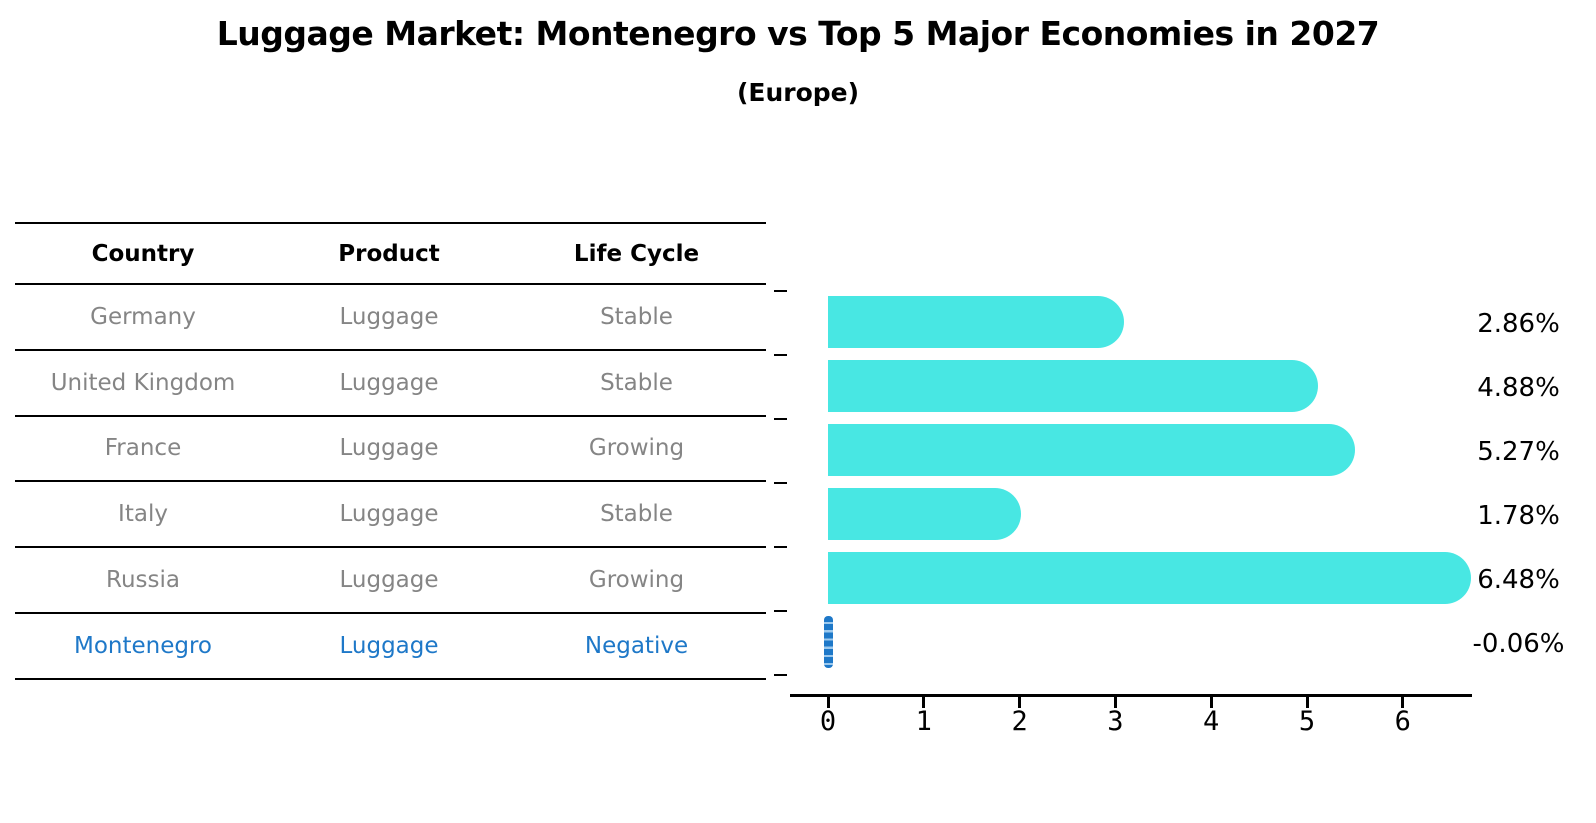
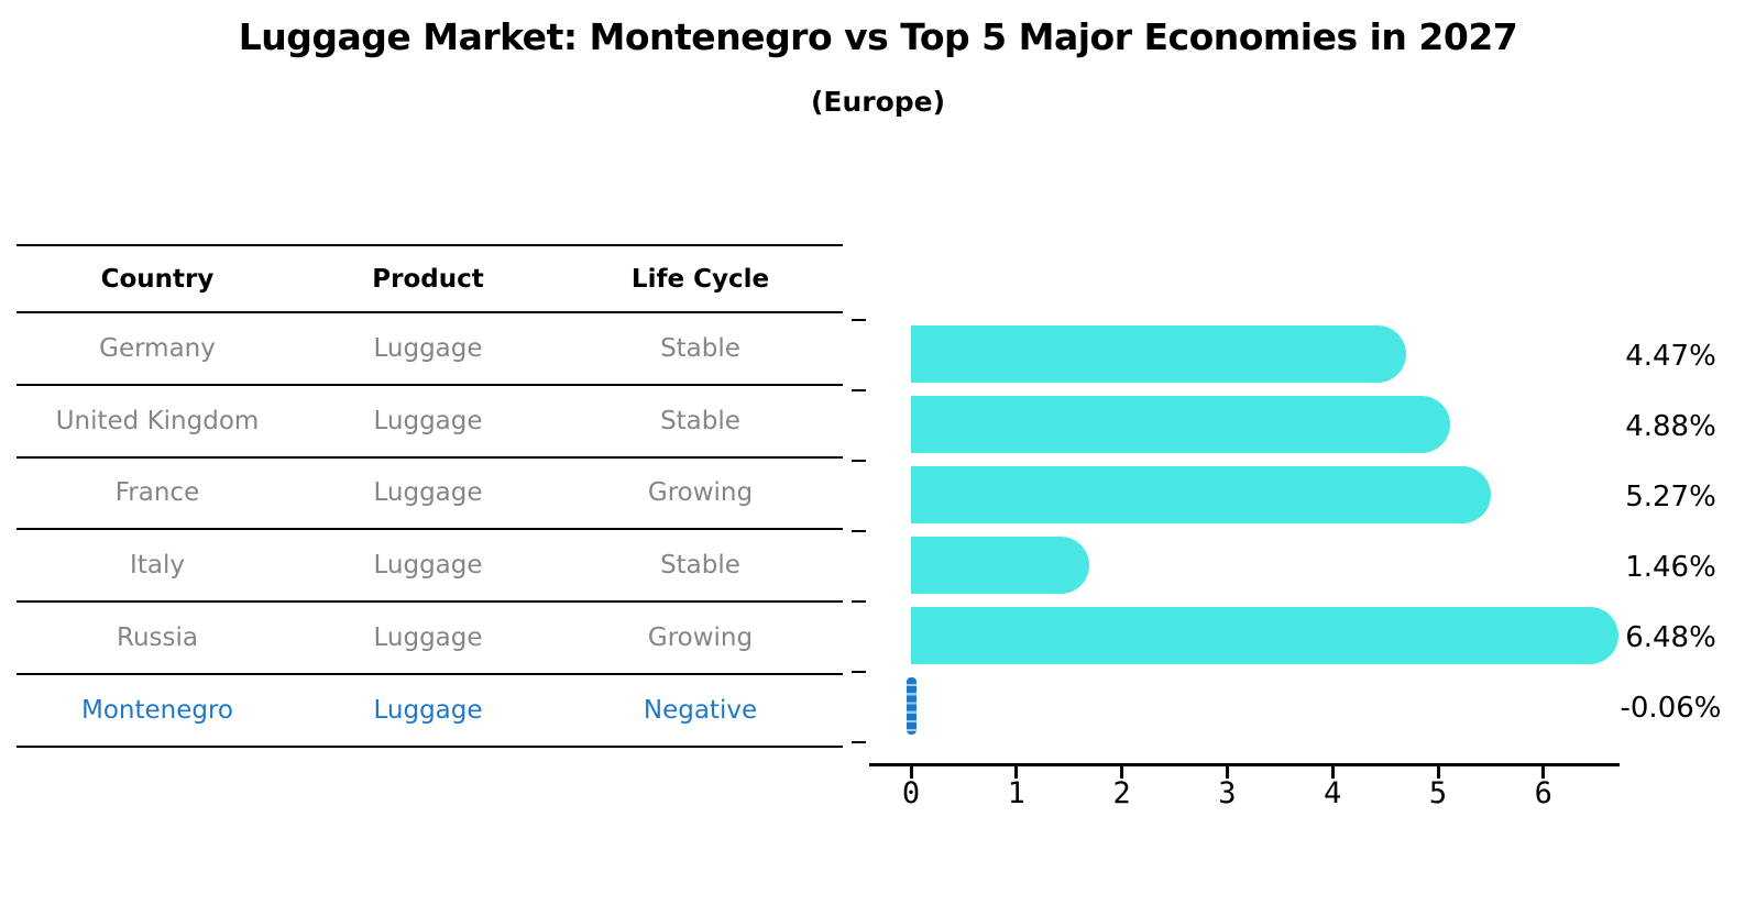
Germany: 2.86% -> 4.47%
Italy: 1.78% -> 1.46%
